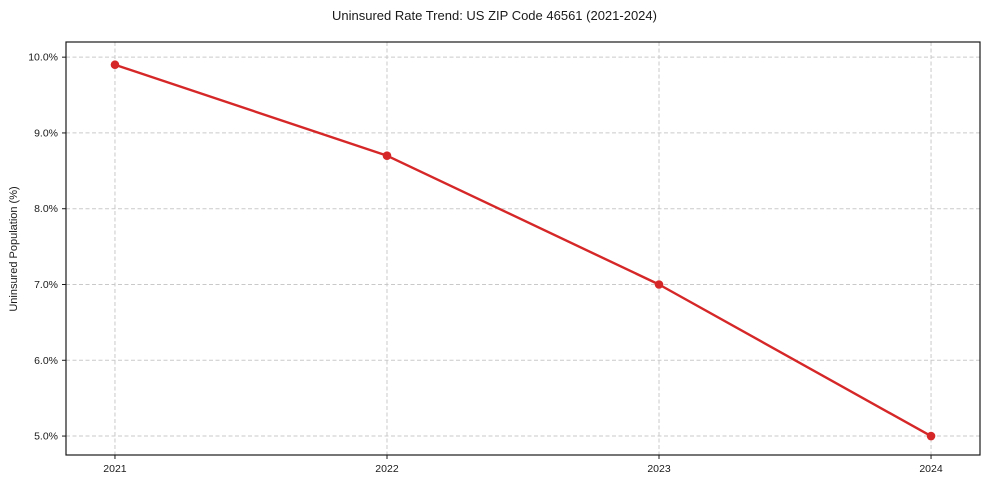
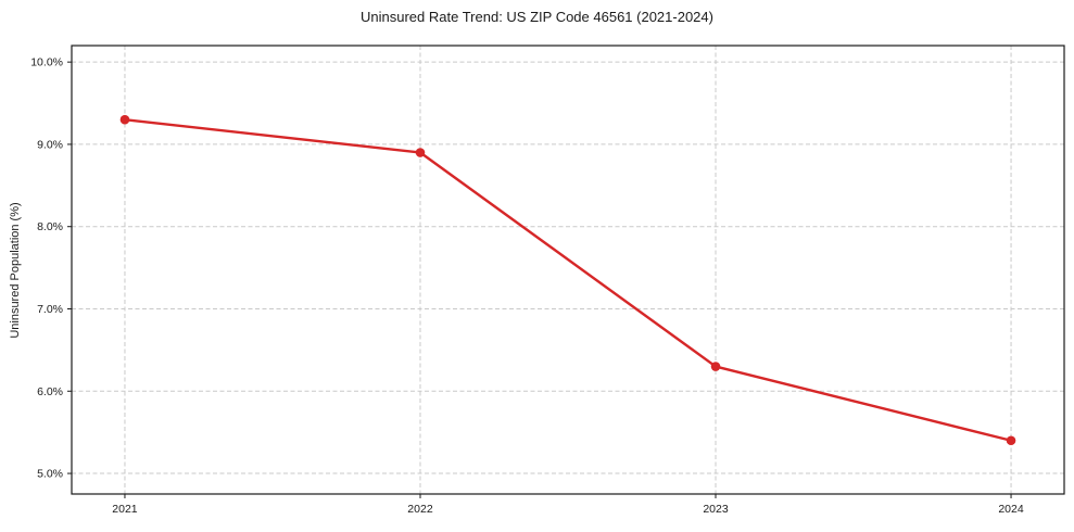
2021: 9.9% -> 9.3%
2022: 8.7% -> 8.9%
2023: 7.0% -> 6.3%
2024: 5.0% -> 5.4%
